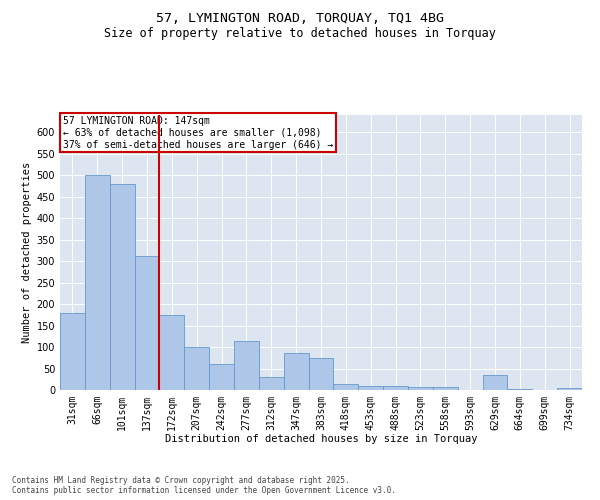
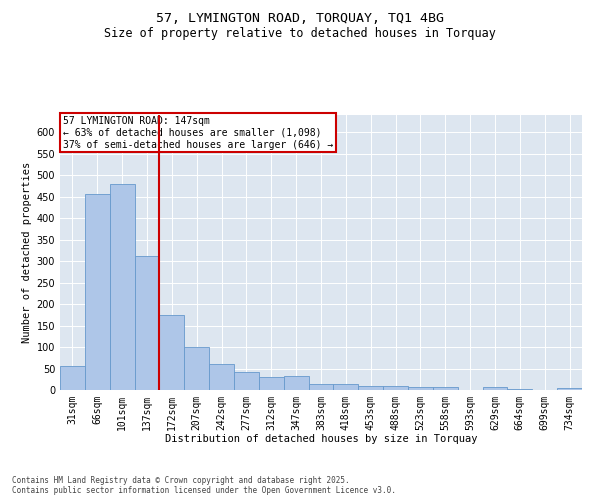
31sqm: 180 -> 55
66sqm: 500 -> 455
277sqm: 115 -> 43
347sqm: 85 -> 32
383sqm: 75 -> 14
629sqm: 35 -> 8
